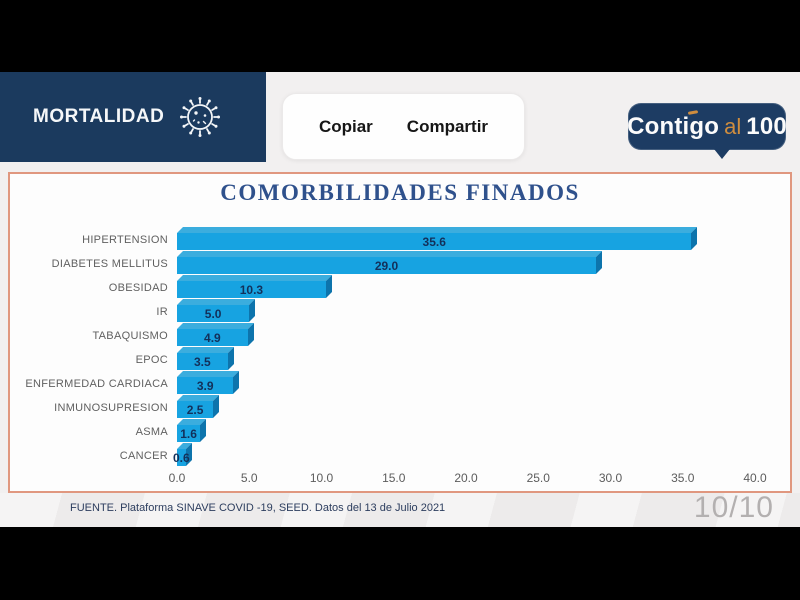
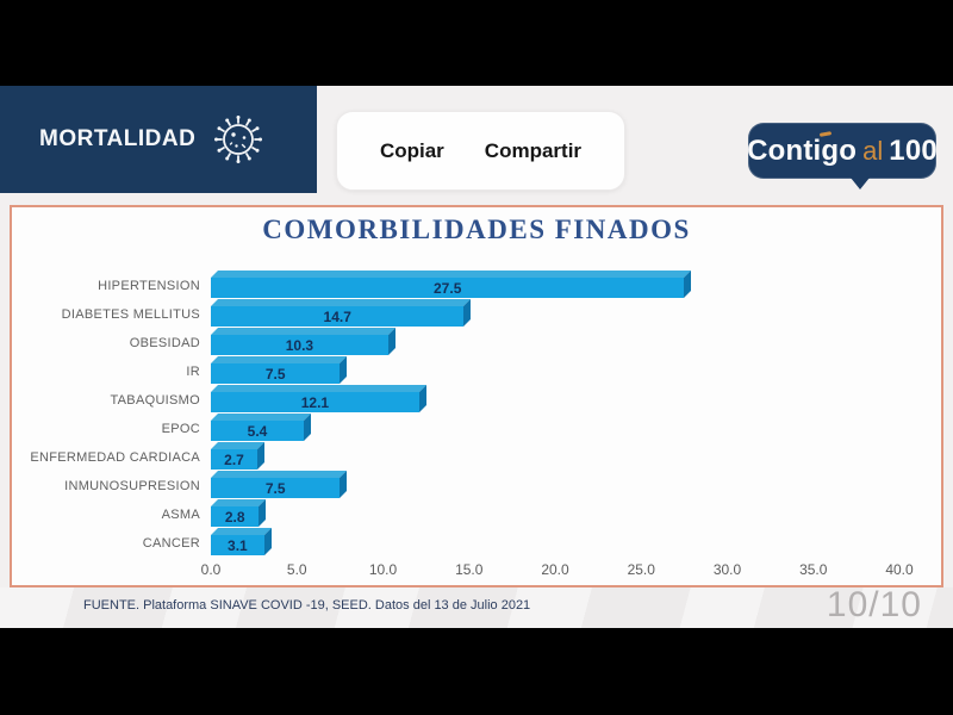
HIPERTENSION: 35.6 -> 27.5
DIABETES MELLITUS: 29.0 -> 14.7
IR: 5.0 -> 7.5
TABAQUISMO: 4.9 -> 12.1
EPOC: 3.5 -> 5.4
ENFERMEDAD CARDIACA: 3.9 -> 2.7
INMUNOSUPRESION: 2.5 -> 7.5
ASMA: 1.6 -> 2.8
CANCER: 0.6 -> 3.1
